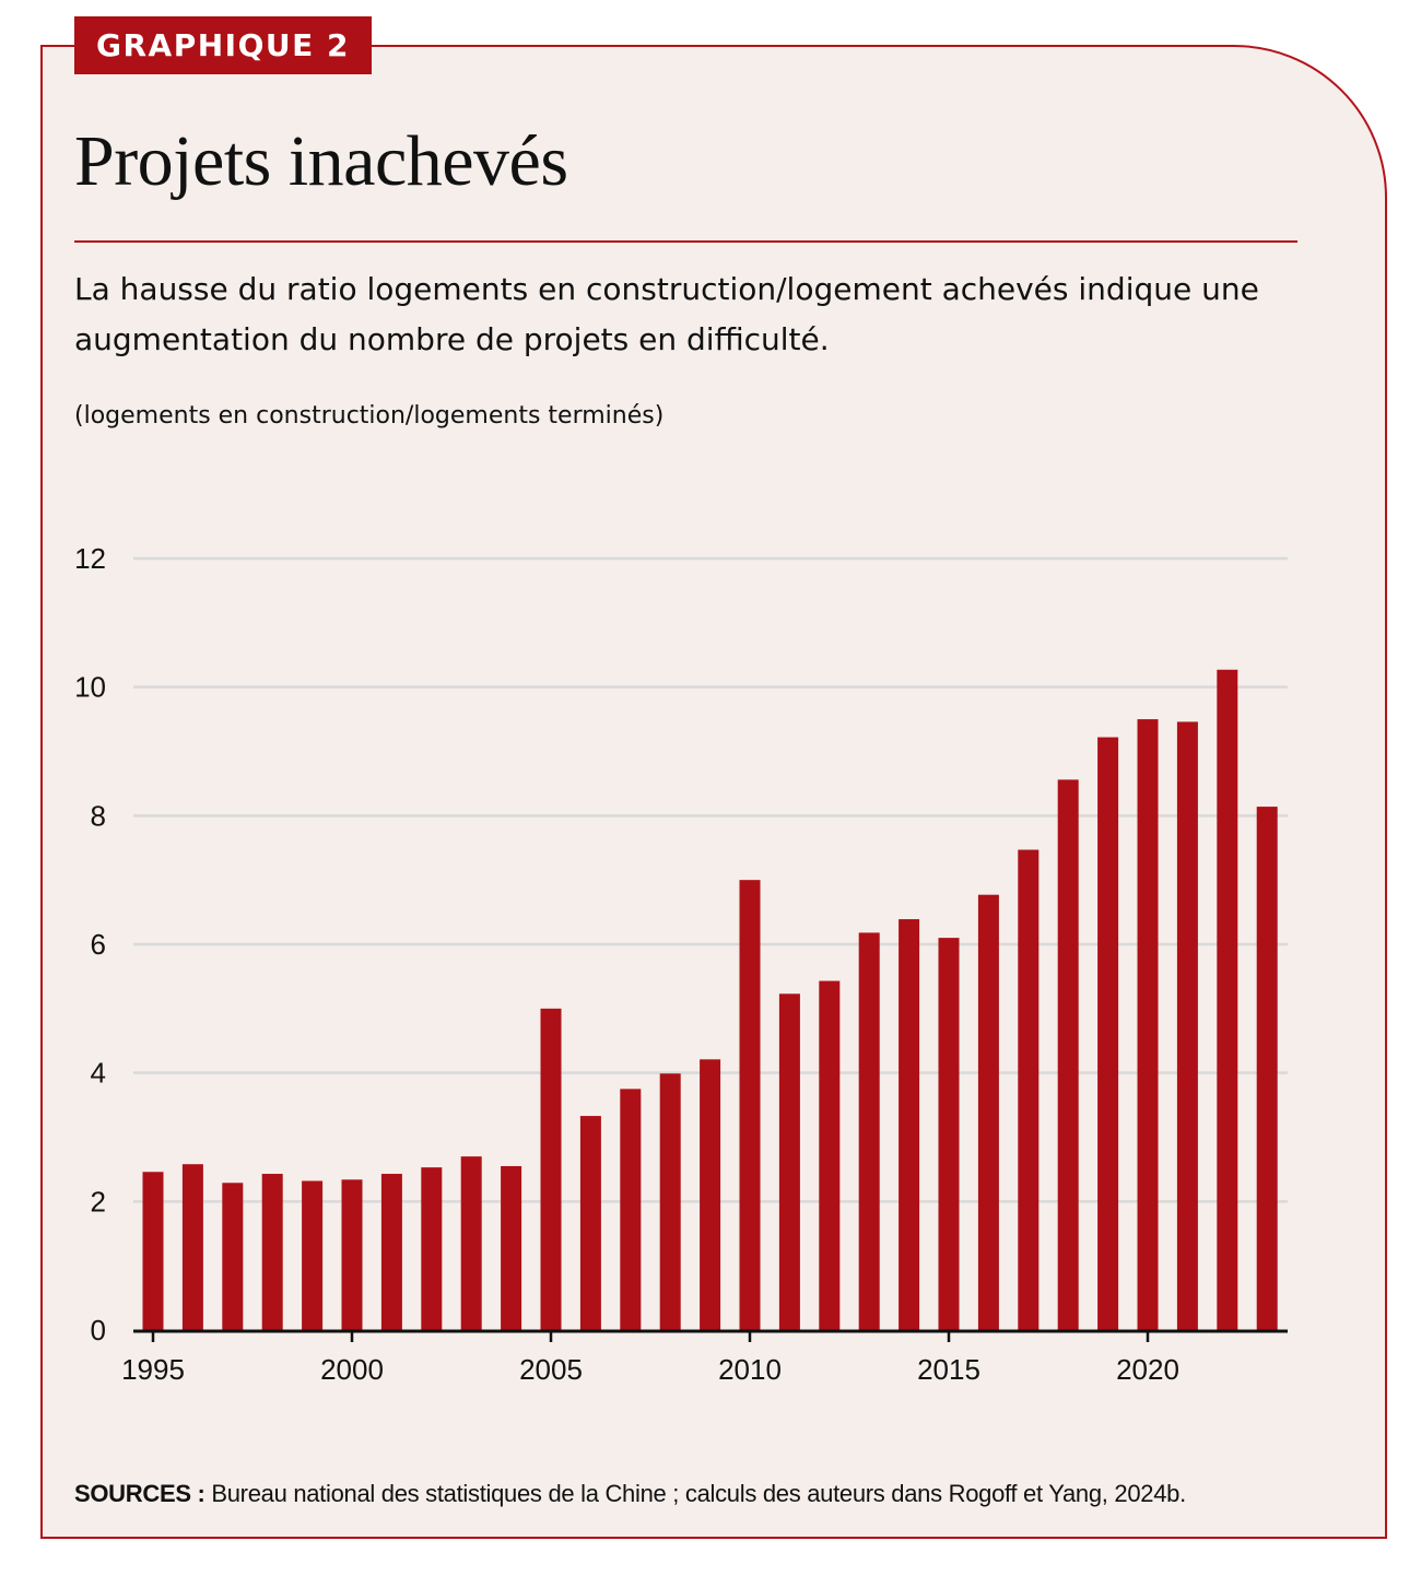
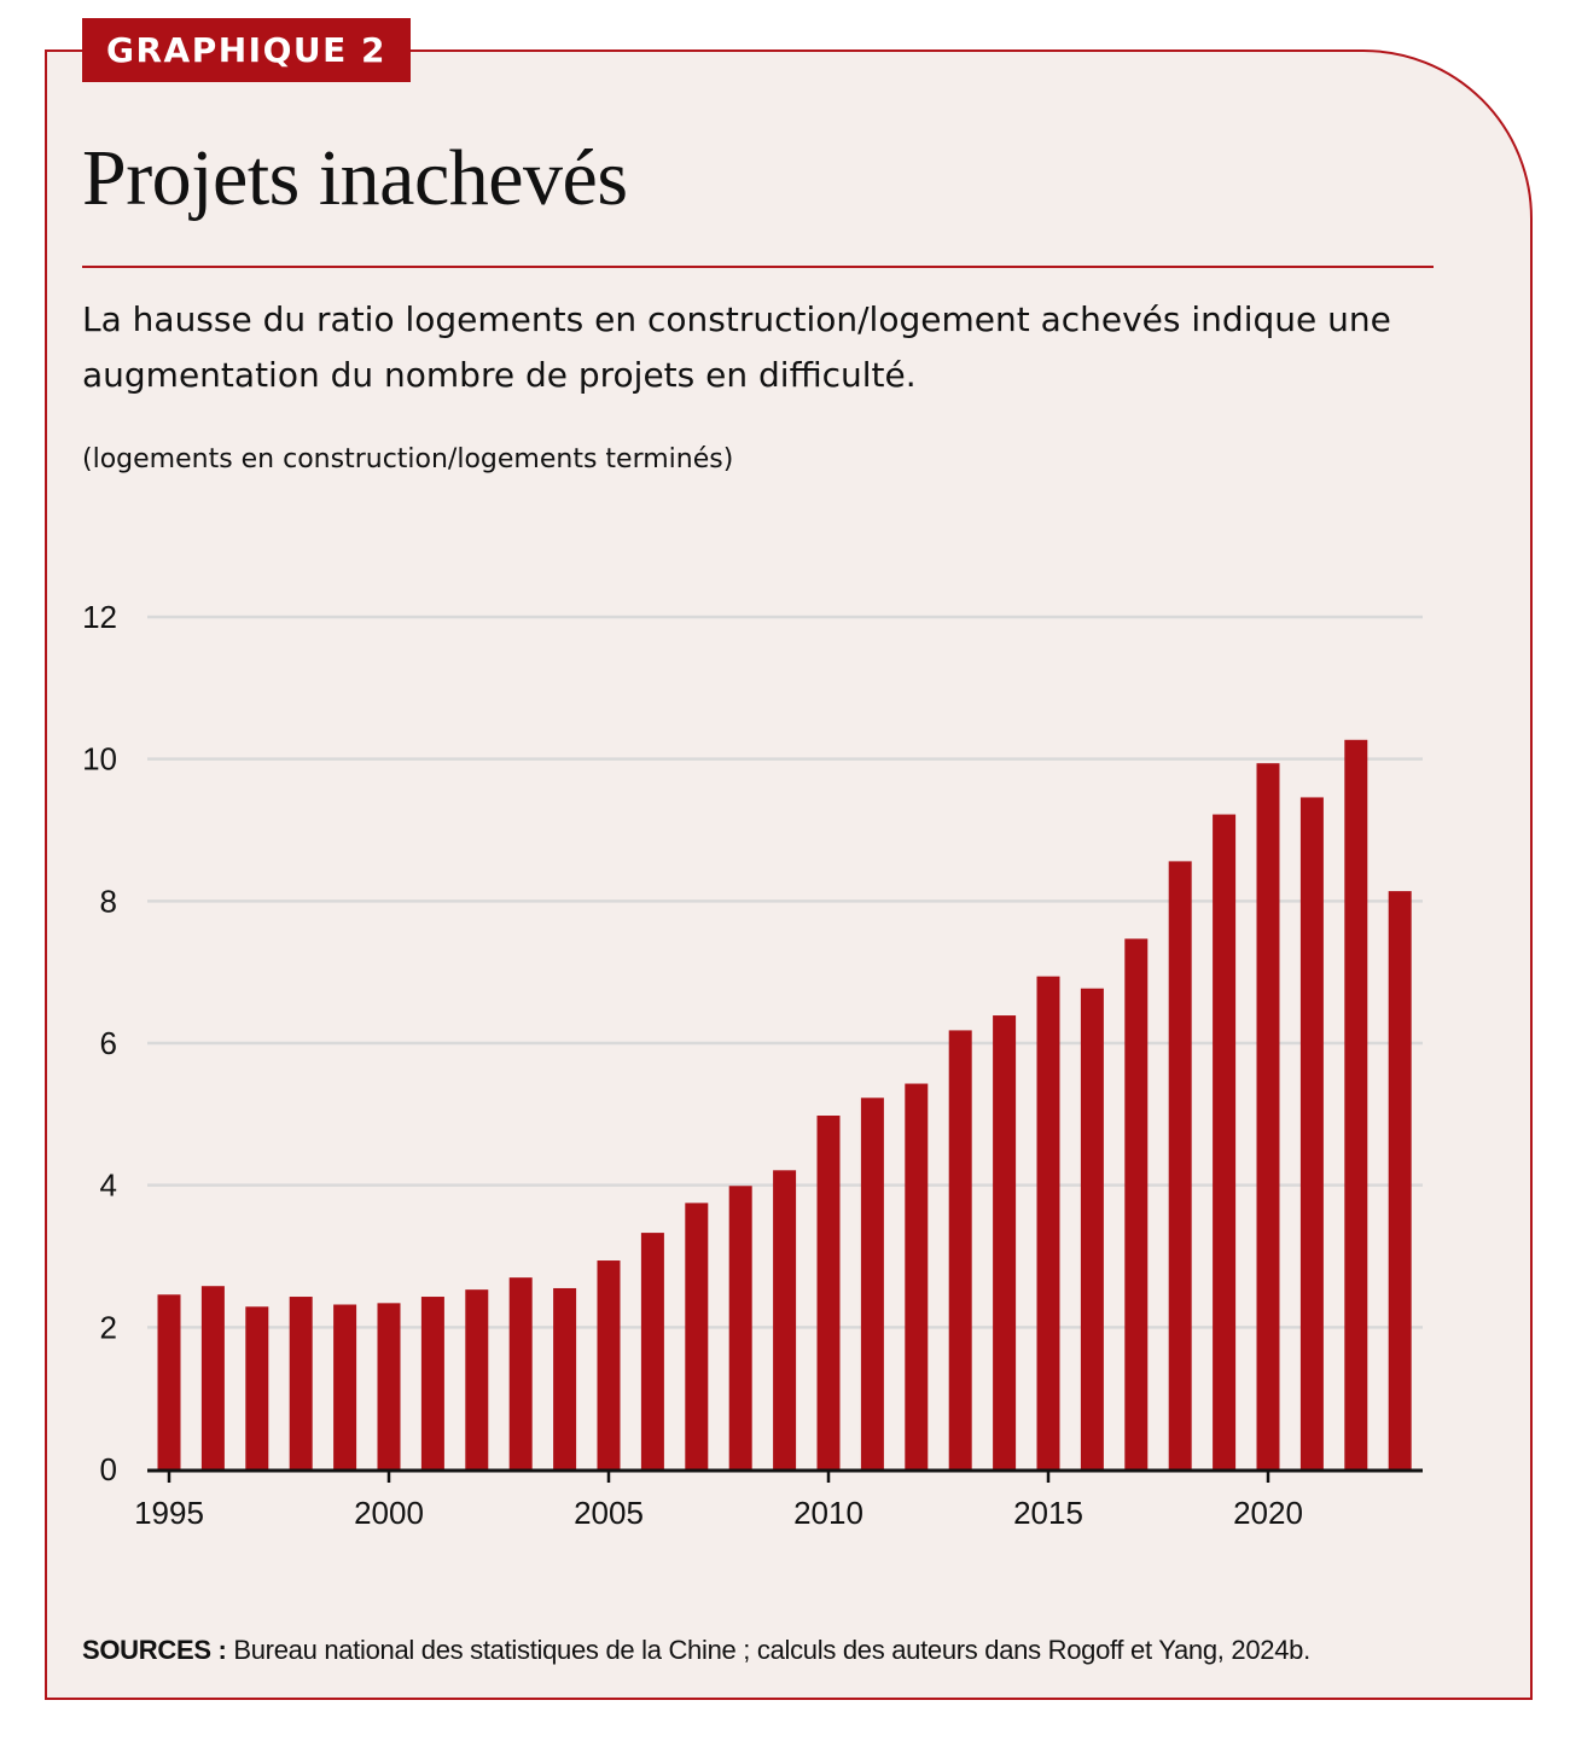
2005: 5.0 -> 2.9
2010: 7.0 -> 5.0
2015: 6.1 -> 6.9
2020: 9.5 -> 9.9
